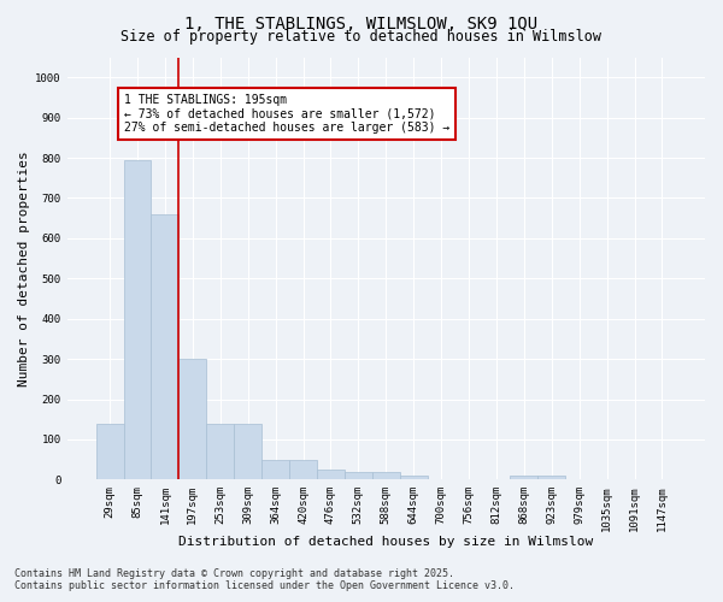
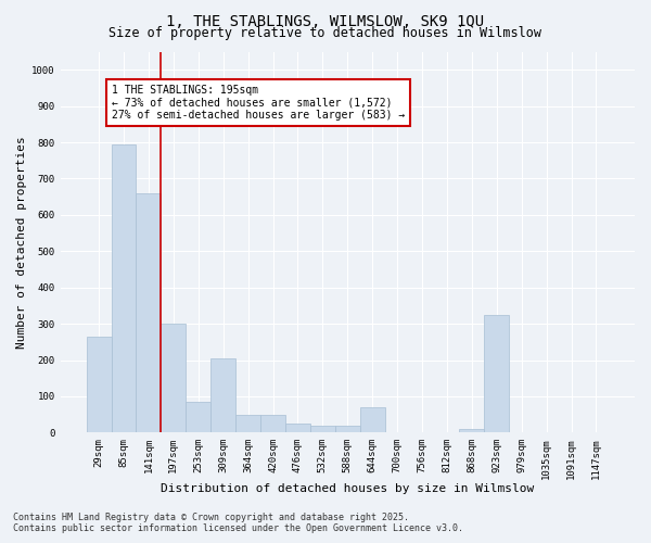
29sqm: 140 -> 265
253sqm: 140 -> 85
309sqm: 140 -> 205
644sqm: 10 -> 70
923sqm: 10 -> 325
